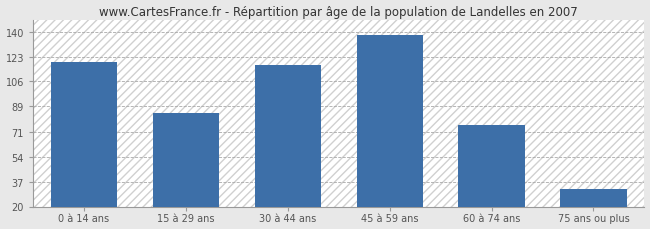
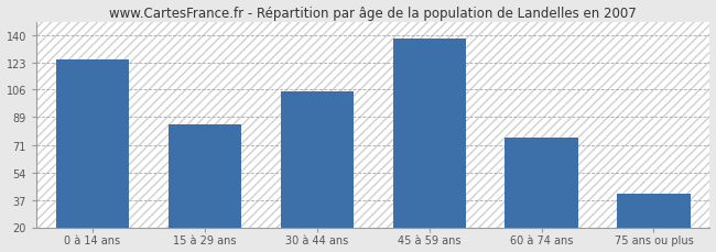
0 à 14 ans: 119 -> 125
30 à 44 ans: 117 -> 105
75 ans ou plus: 32 -> 41
